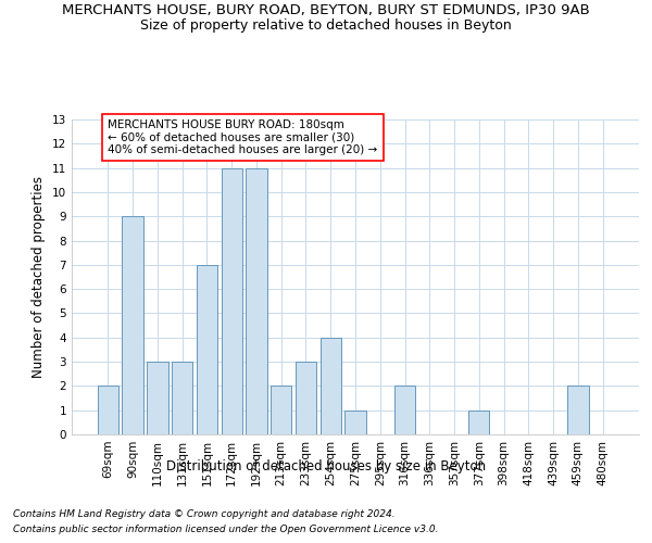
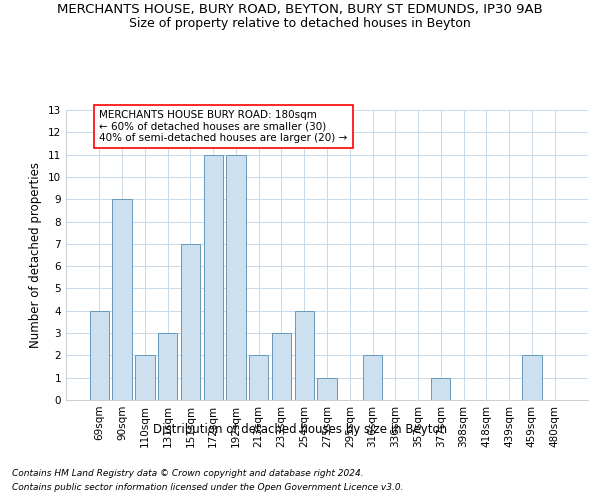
69sqm: 2 -> 4
110sqm: 3 -> 2
